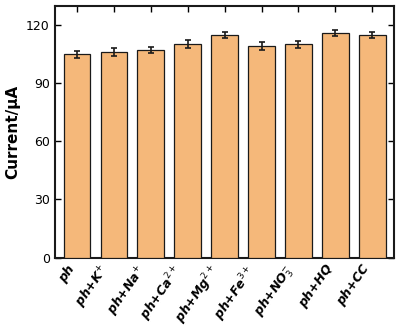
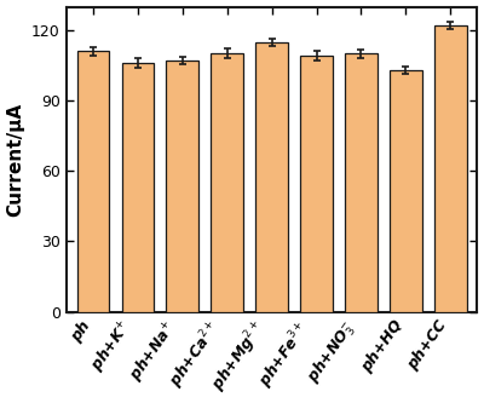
ph: 105 -> 111
ph+HQ: 116 -> 103
ph+CC: 115 -> 122
